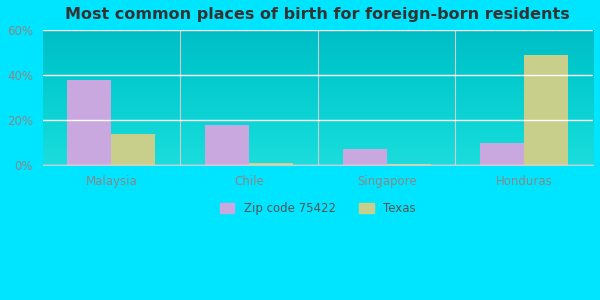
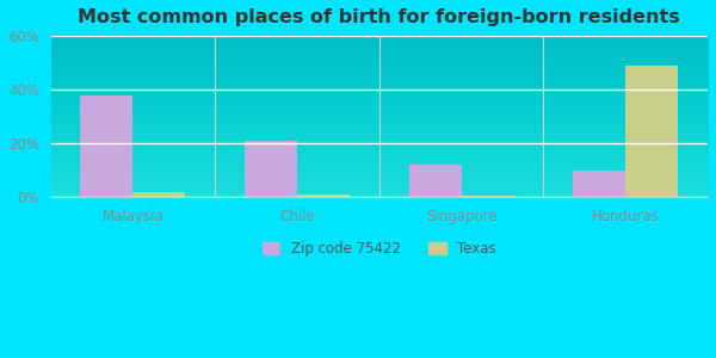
Texas/Malaysia: 14.0% -> 2.0%
Zip code 75422/Chile: 18% -> 21%
Zip code 75422/Singapore: 7% -> 12%
